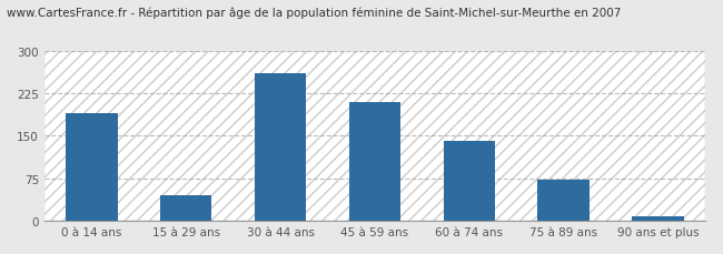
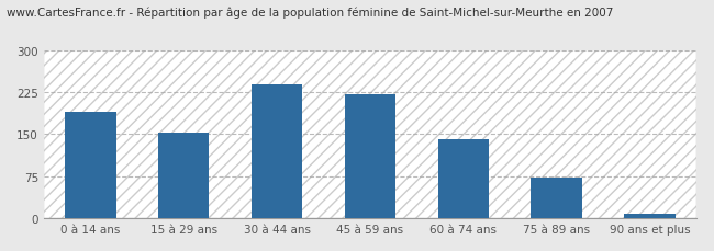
15 à 29 ans: 46 -> 152
30 à 44 ans: 260 -> 238
45 à 59 ans: 210 -> 222
